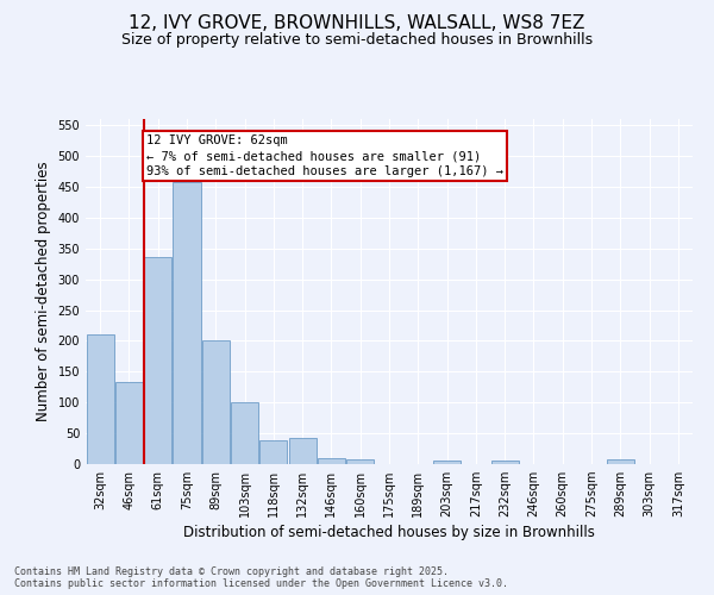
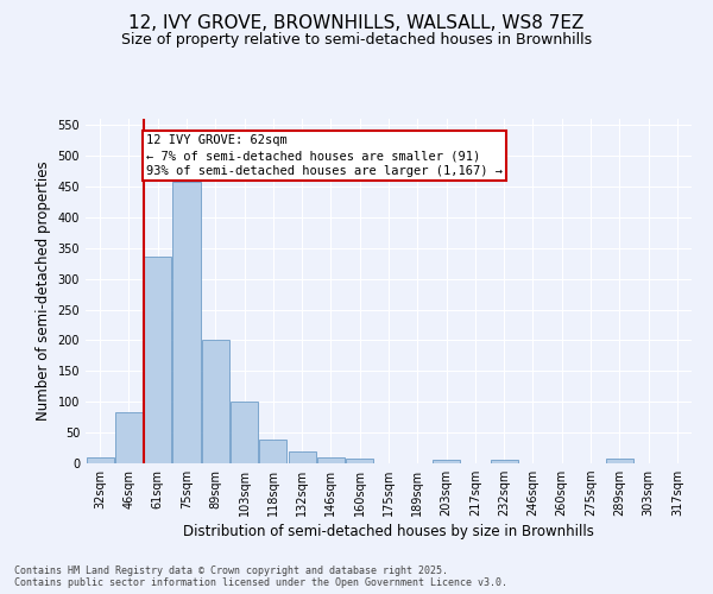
32sqm: 210 -> 10
46sqm: 134 -> 83
132sqm: 42 -> 20
